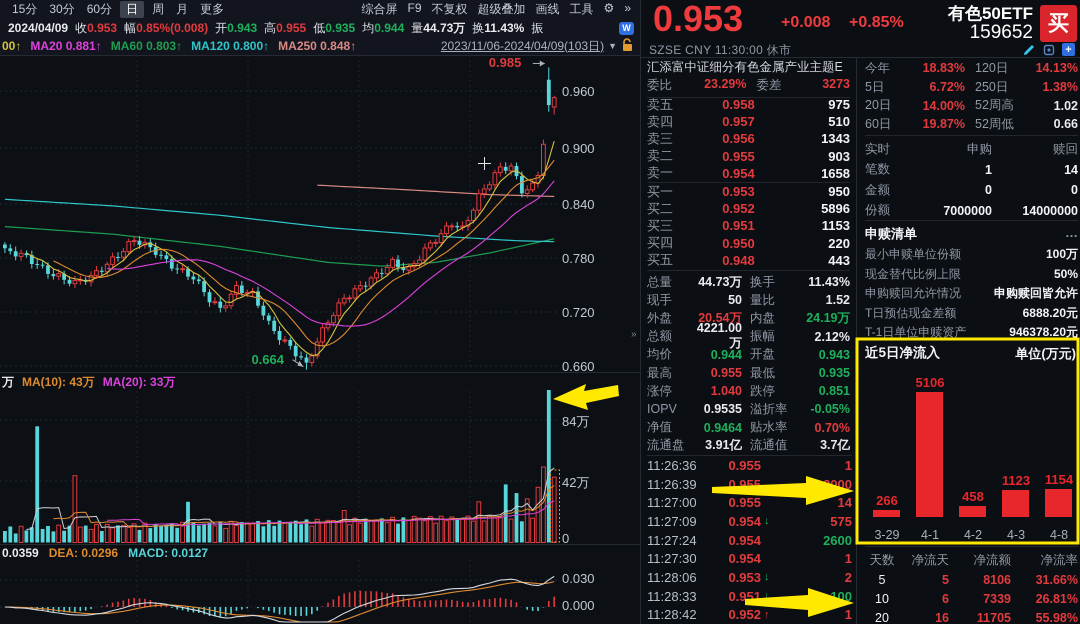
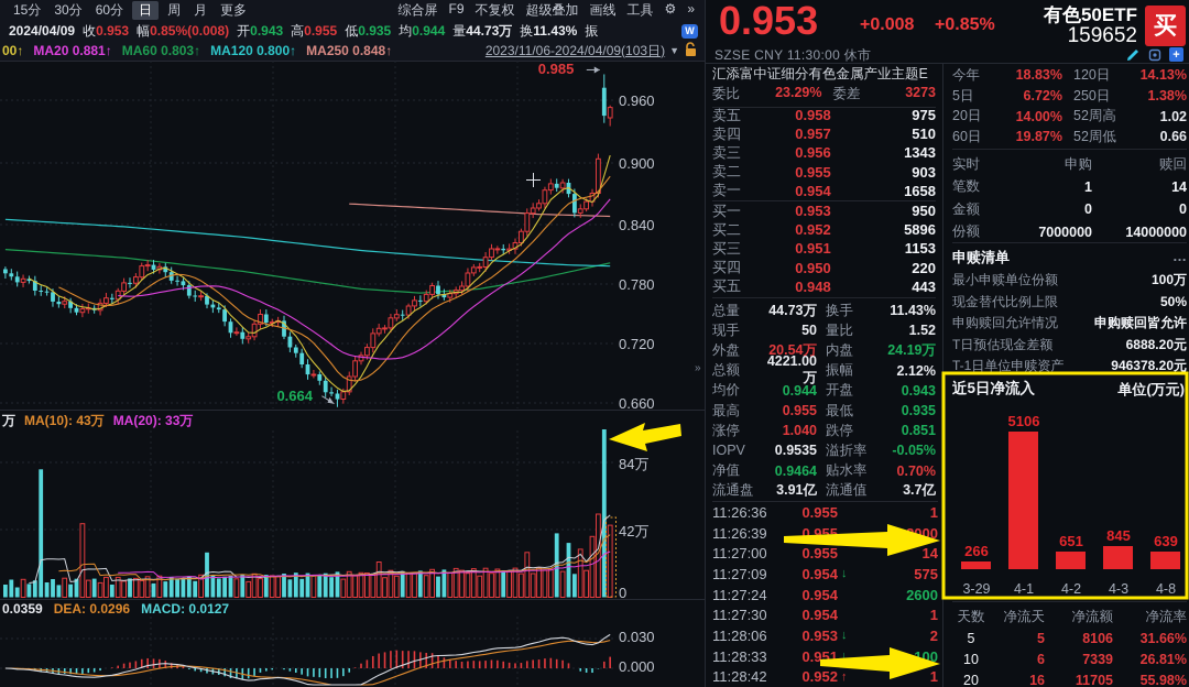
近5日净流入/4-2: 458 -> 651
近5日净流入/4-3: 1123 -> 845
近5日净流入/4-8: 1154 -> 639
